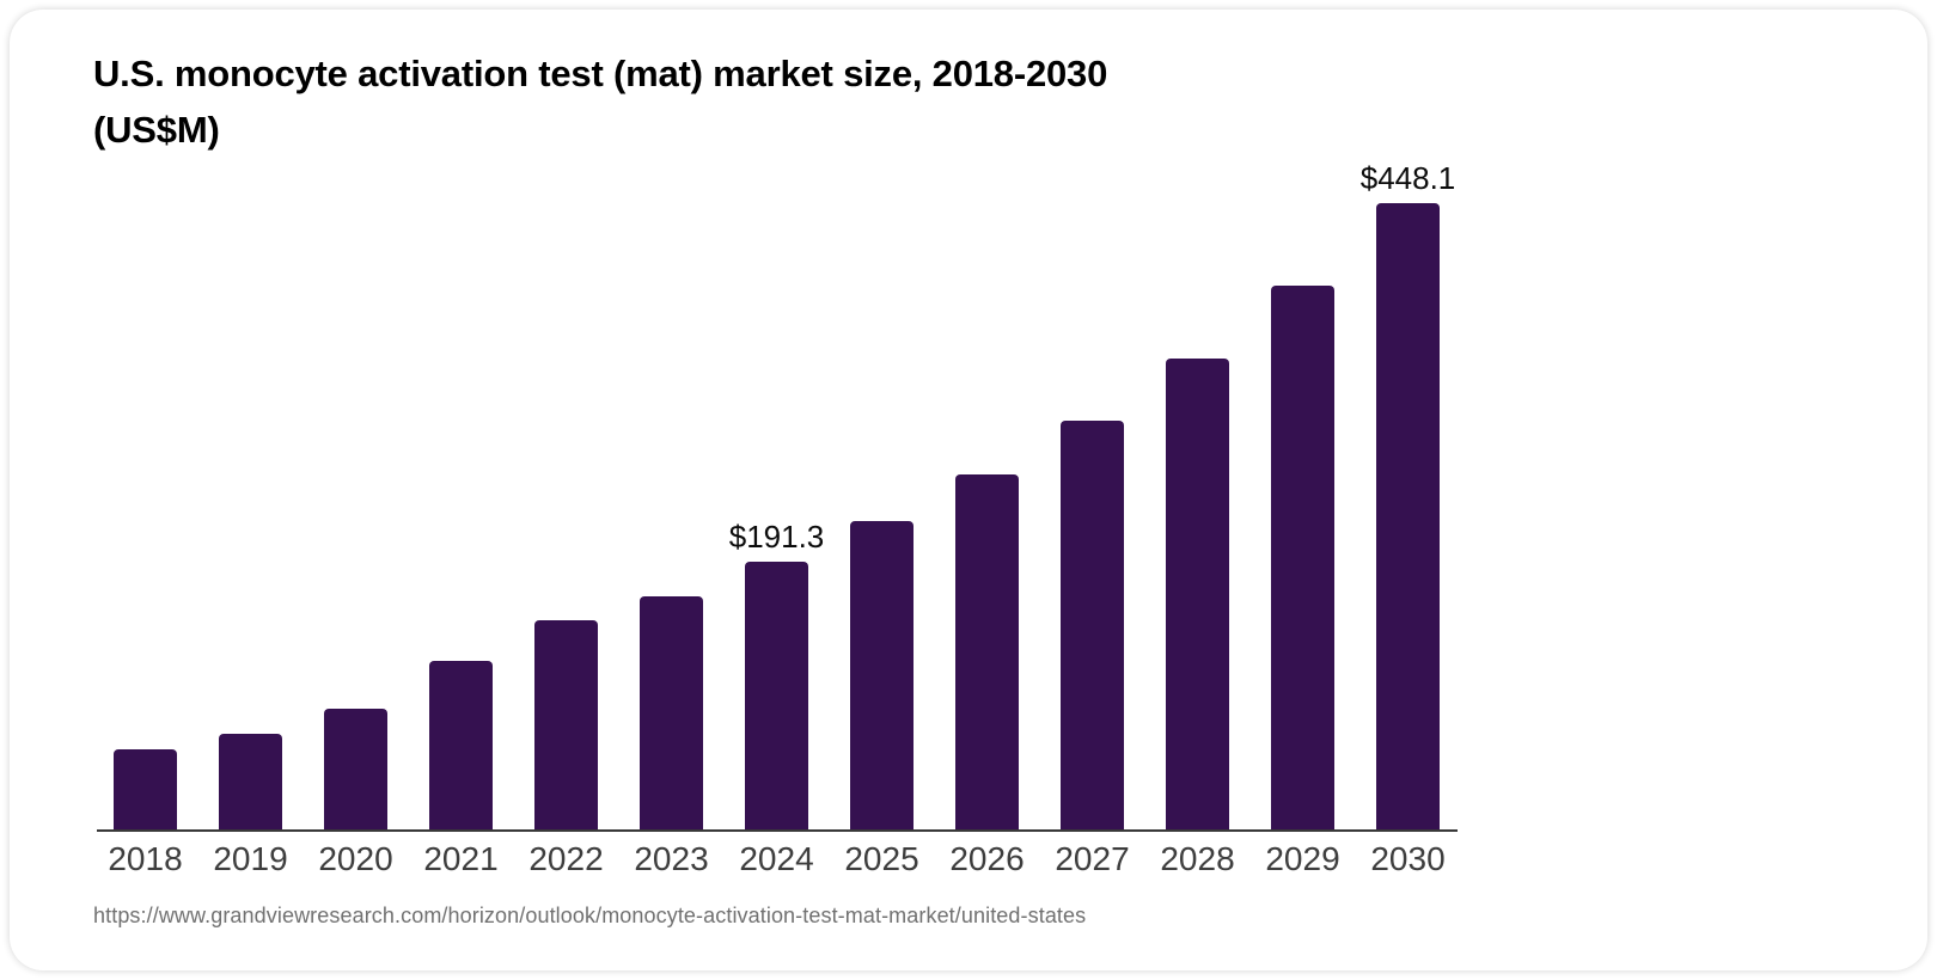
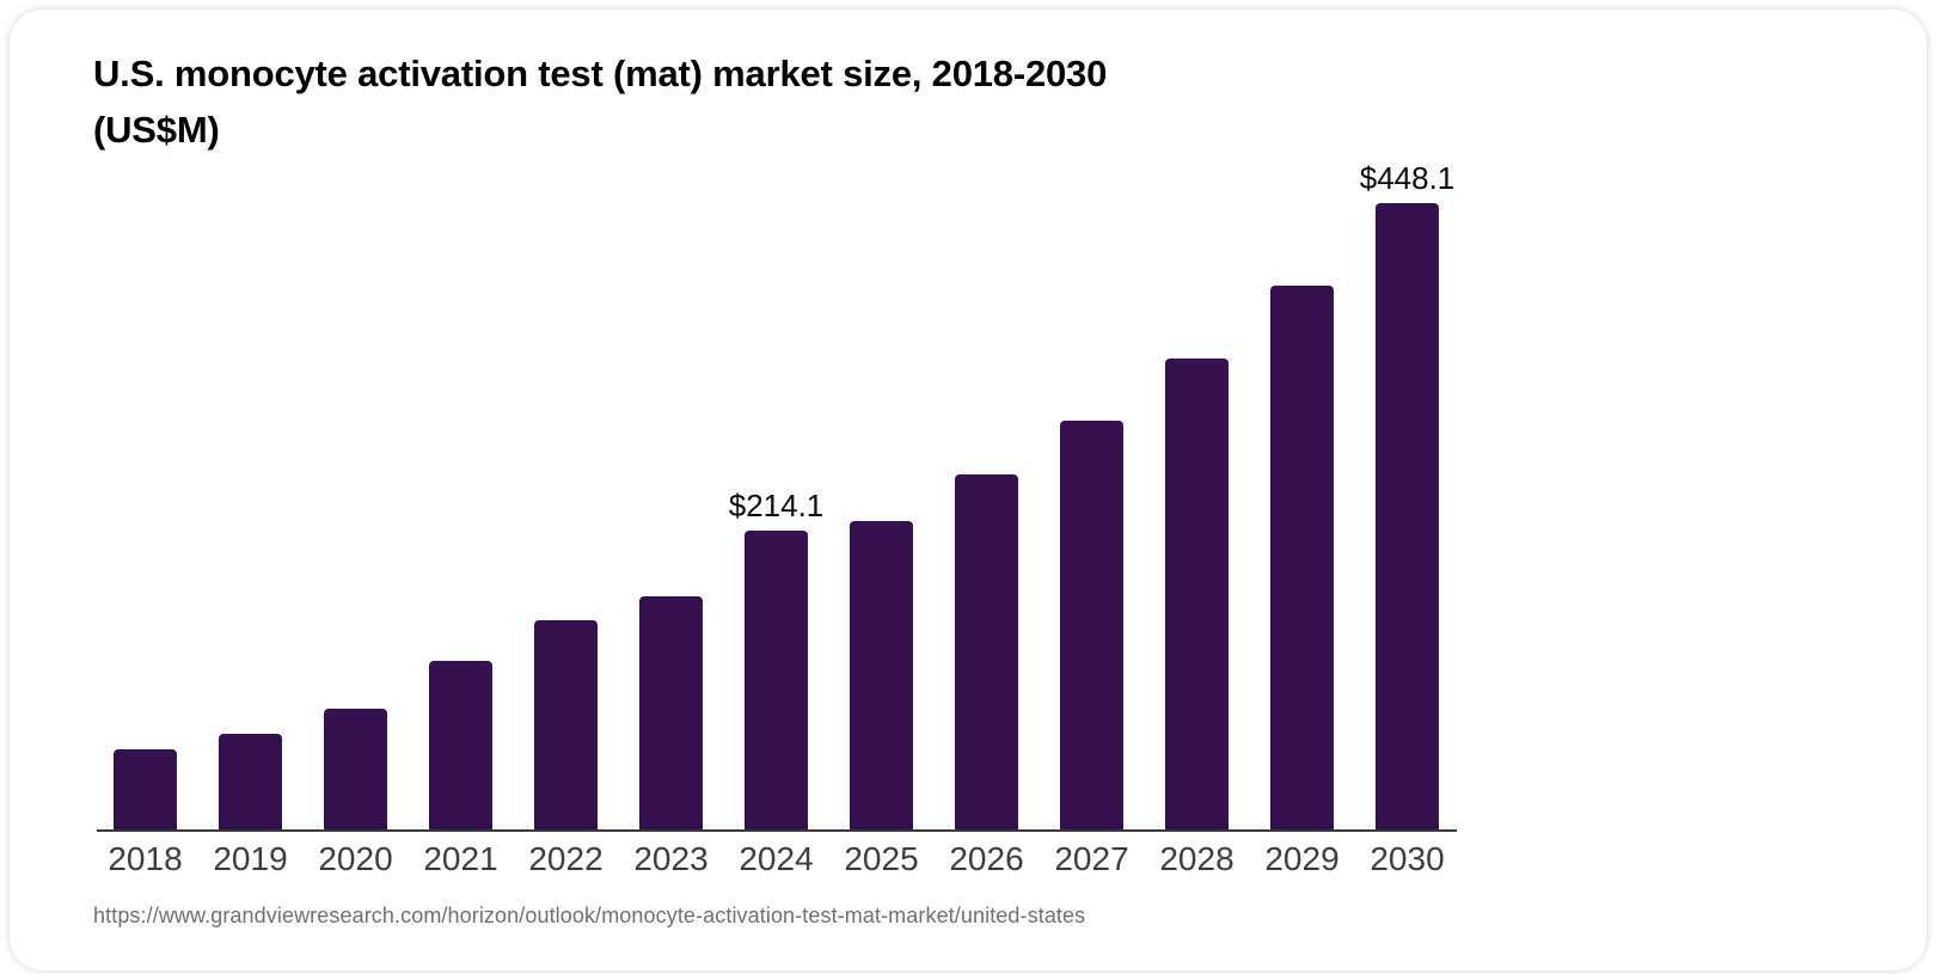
2024: $191.3 -> $214.1
